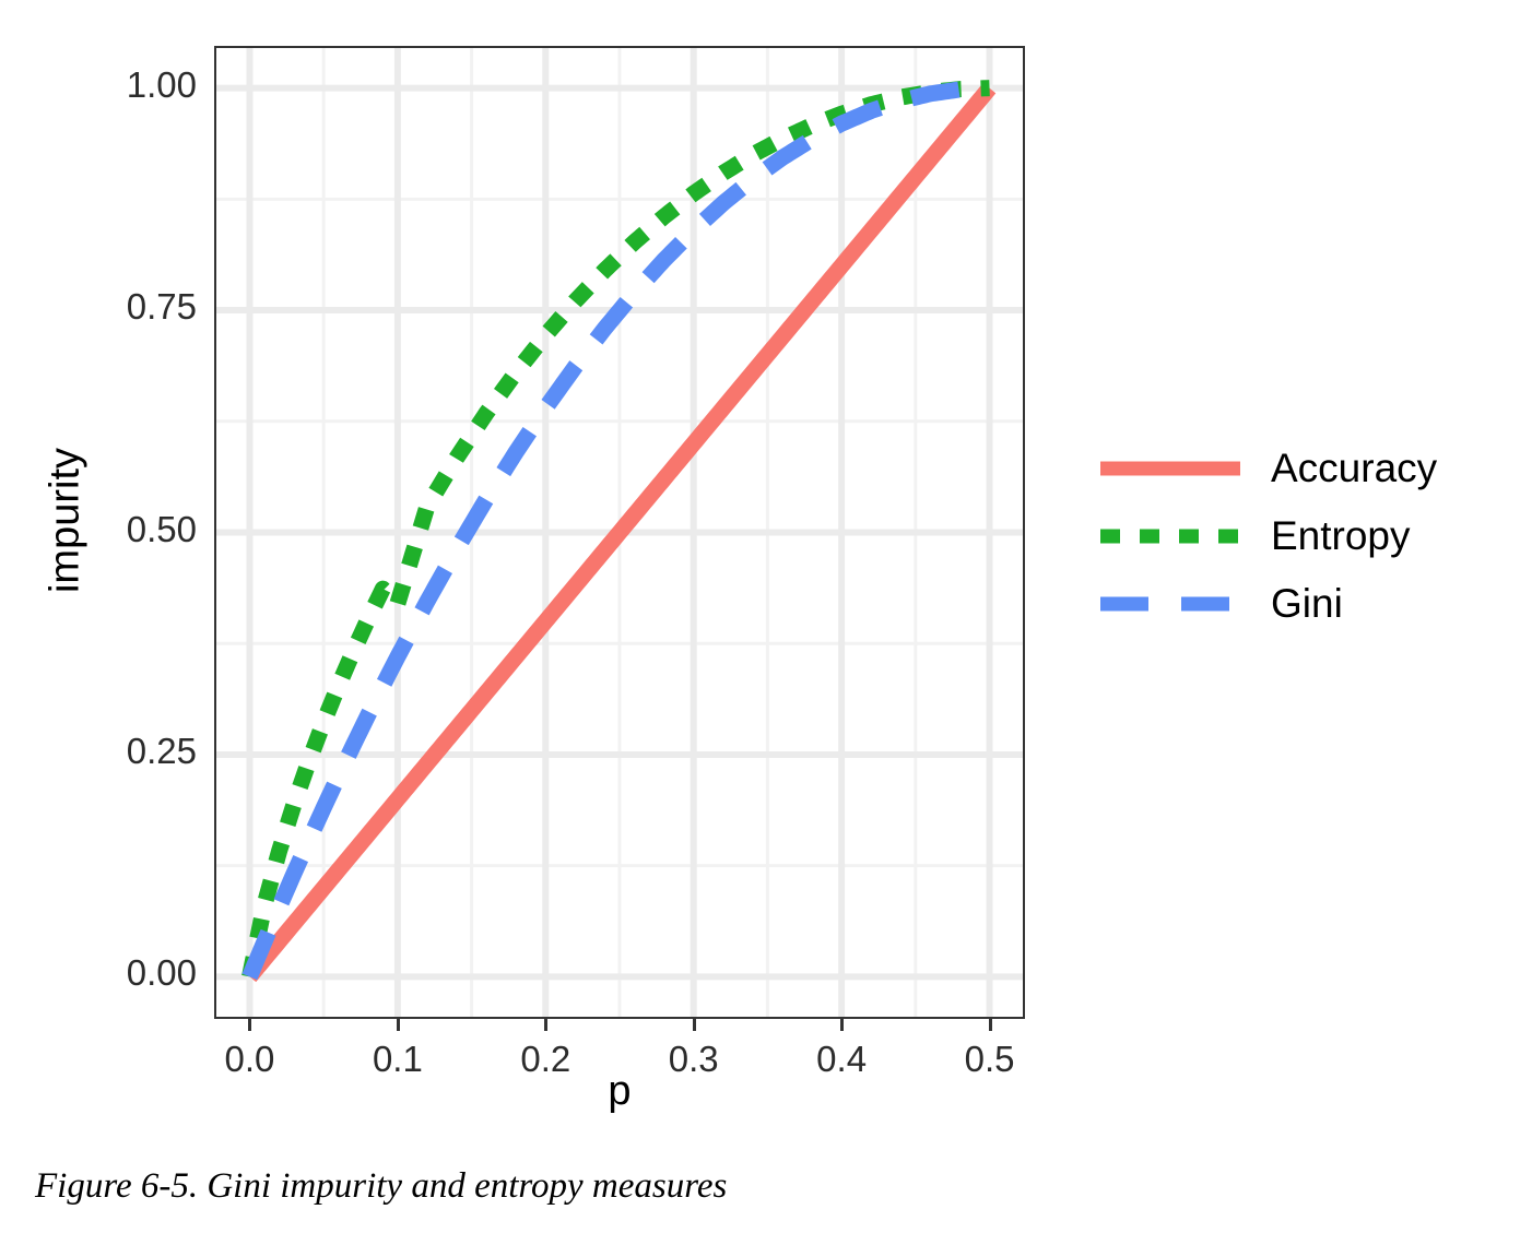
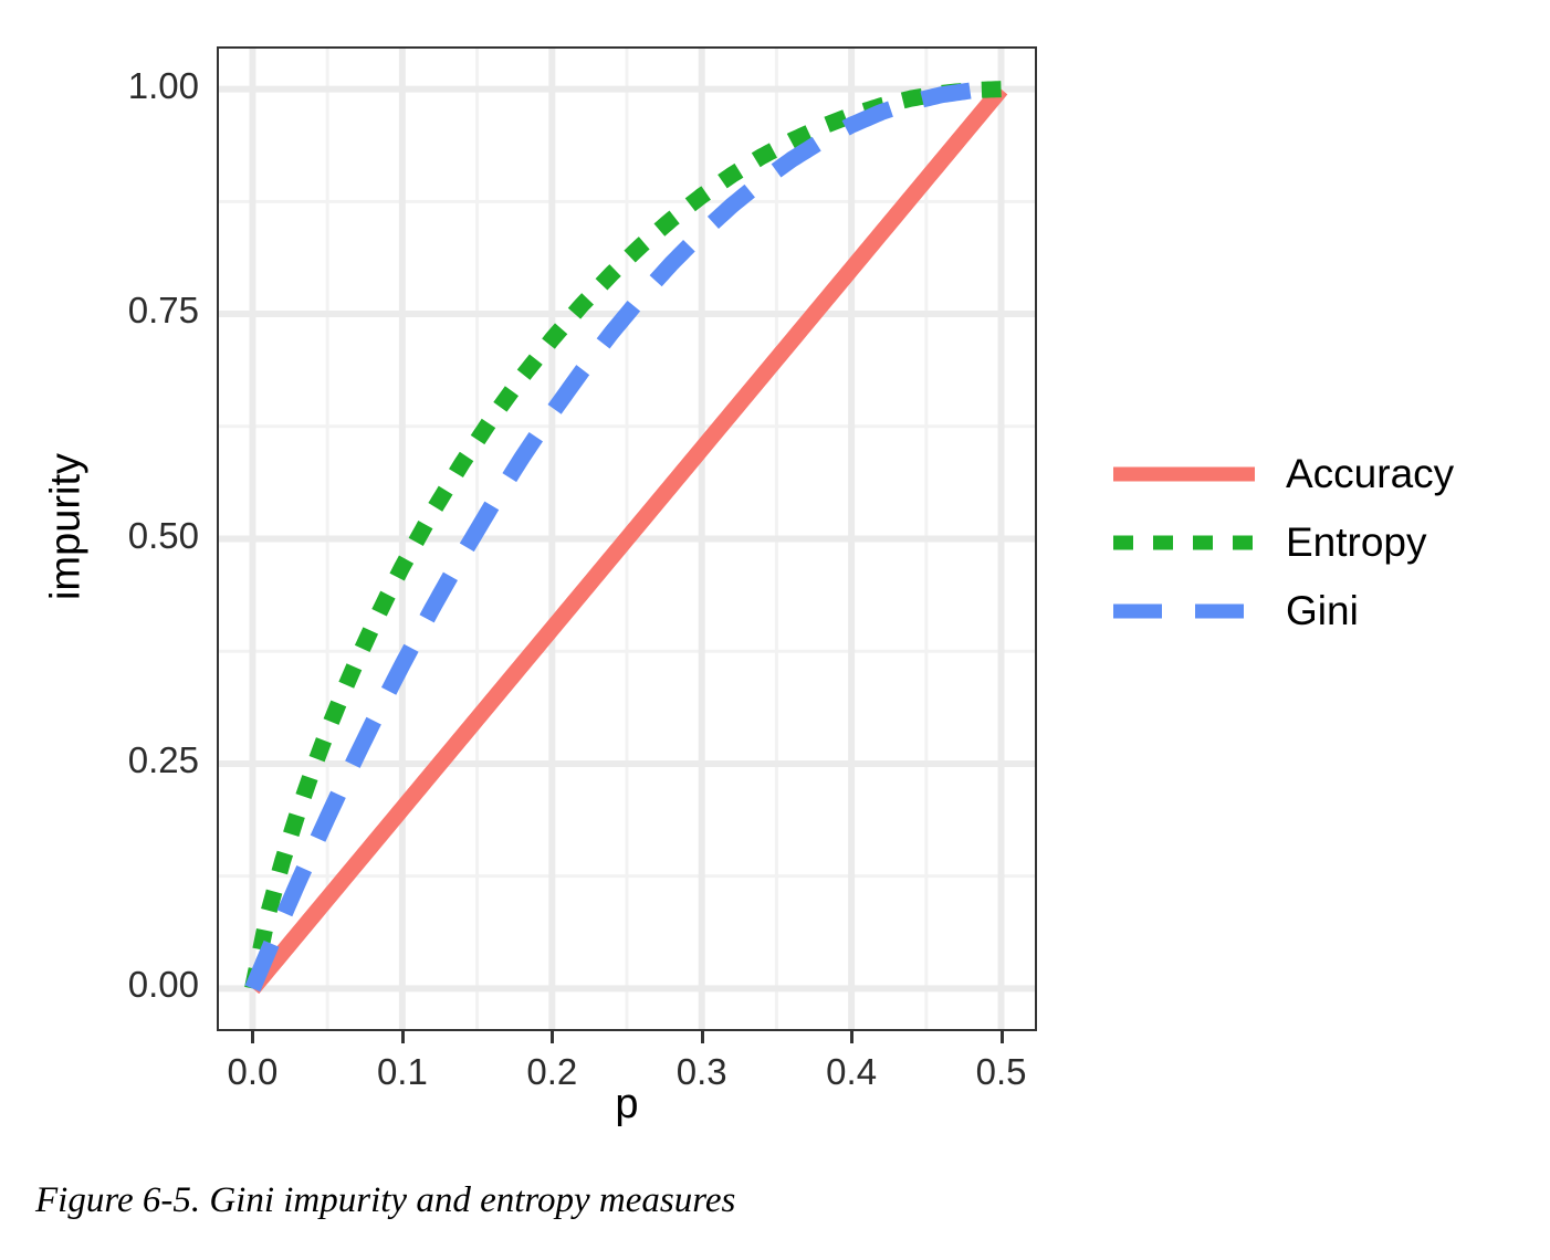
Entropy/0.1: 0.42 -> 0.47
